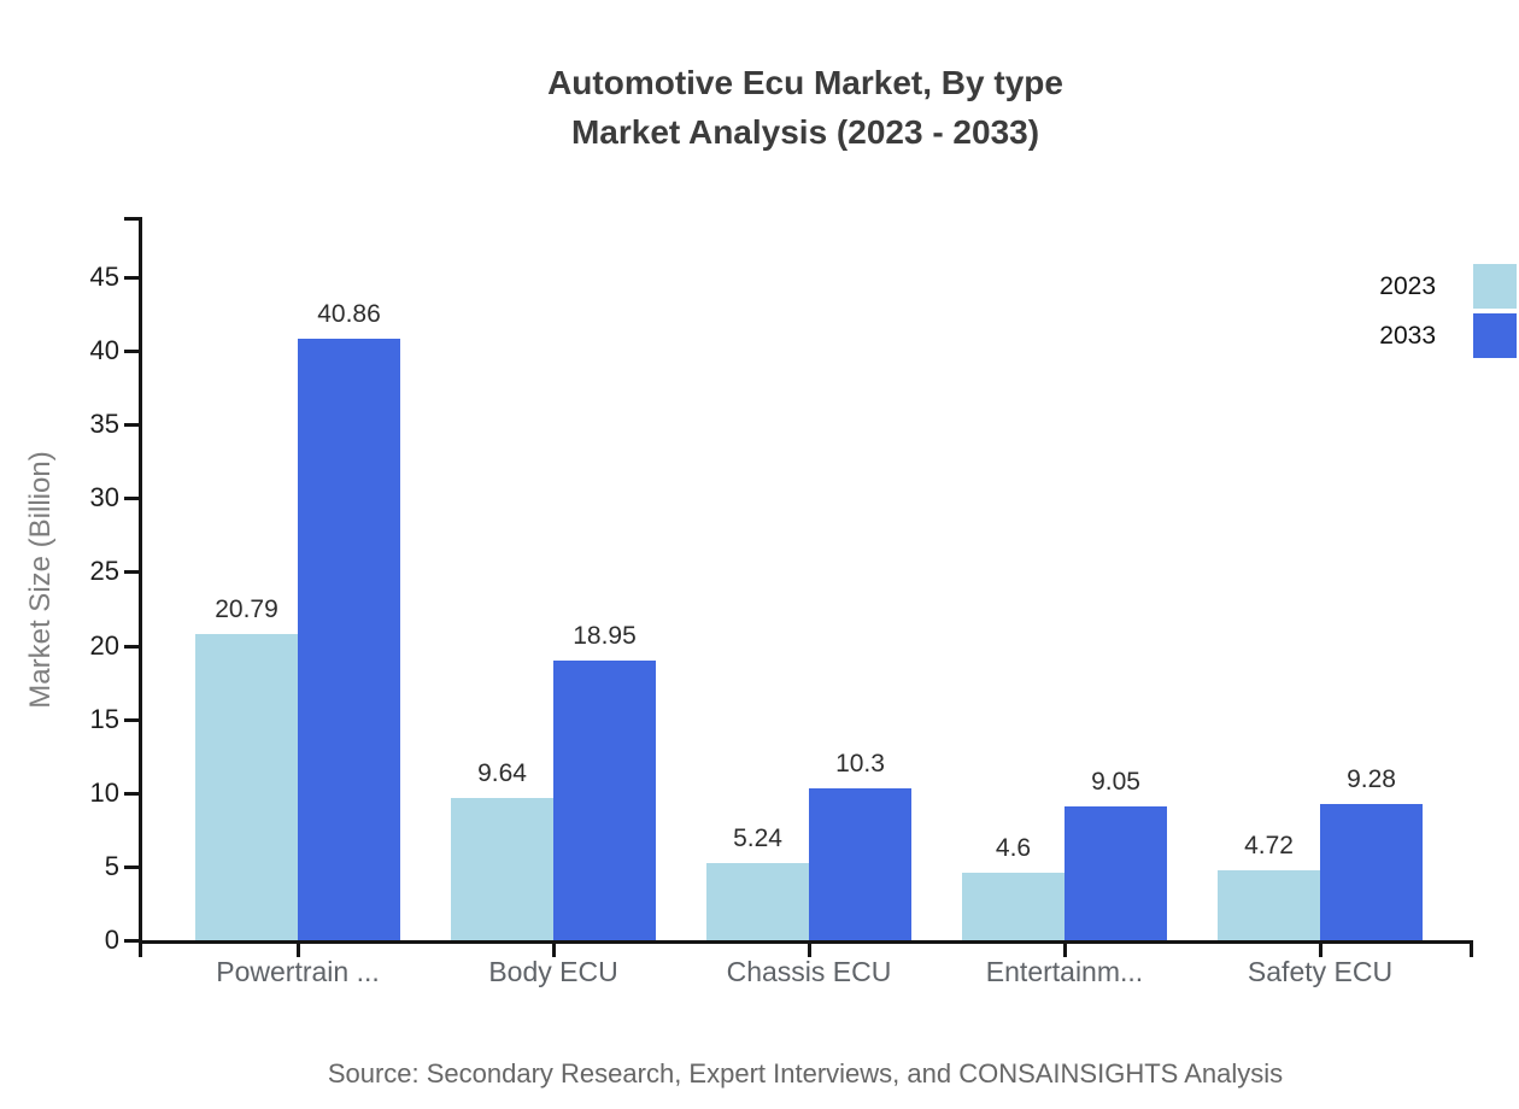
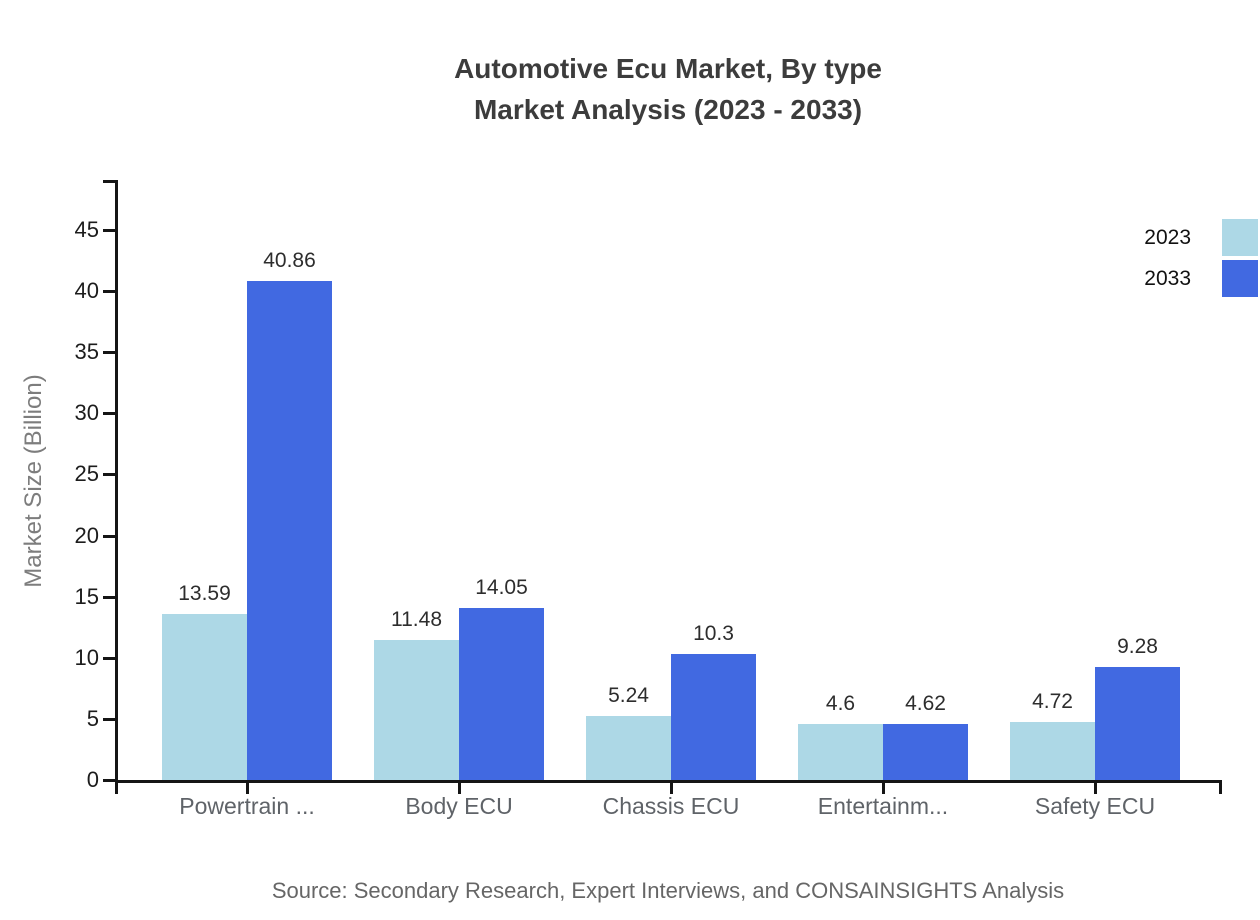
2023/Powertrain ...: 20.79 -> 13.59
2023/Body ECU: 9.64 -> 11.48
2033/Body ECU: 18.95 -> 14.05
2033/Entertainm...: 9.05 -> 4.62
